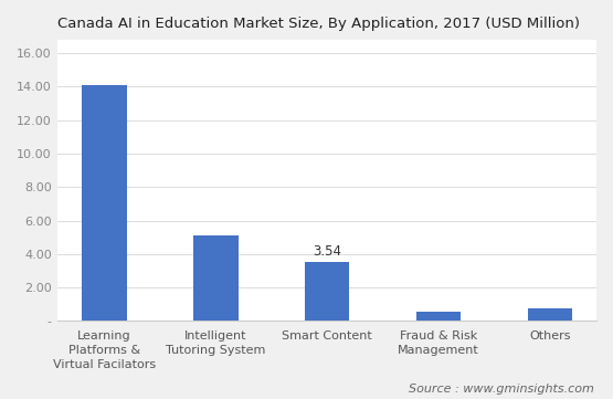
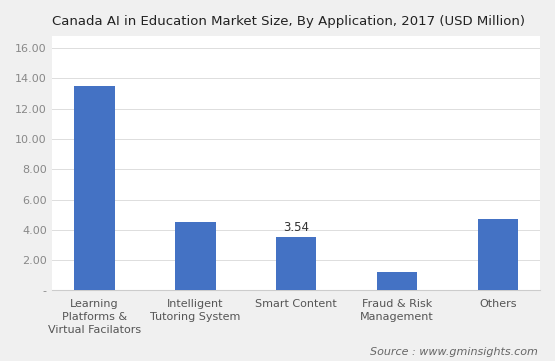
Learning Platforms & Virtual Facilators: 14.1 -> 13.5
Intelligent Tutoring System: 5.1 -> 4.5
Fraud & Risk Management: 0.6 -> 1.2
Others: 0.8 -> 4.7
